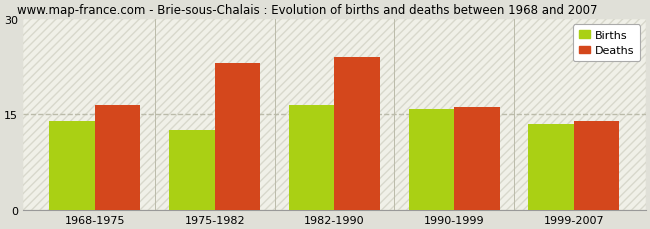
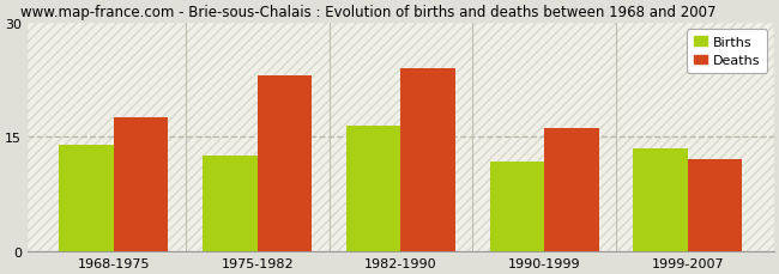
Deaths/1968-1975: 16.5 -> 17.6
Births/1990-1999: 15.8 -> 11.8
Deaths/1999-2007: 14.0 -> 12.0
